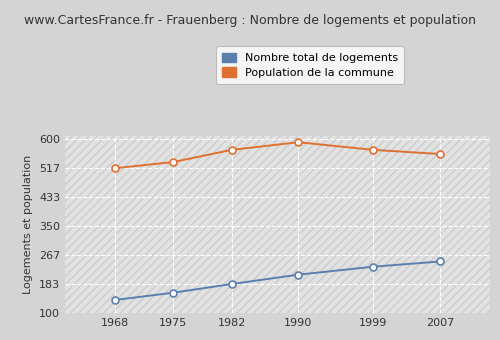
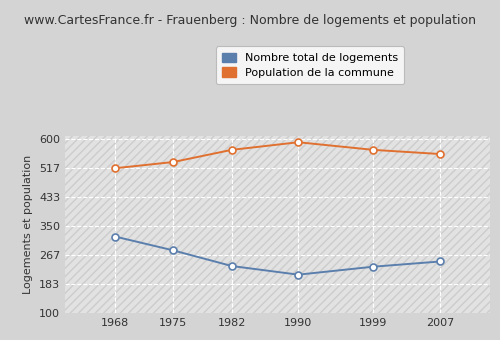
Nombre total de logements/1968: 137 -> 320
Nombre total de logements/1975: 158 -> 280
Nombre total de logements/1982: 183 -> 235
